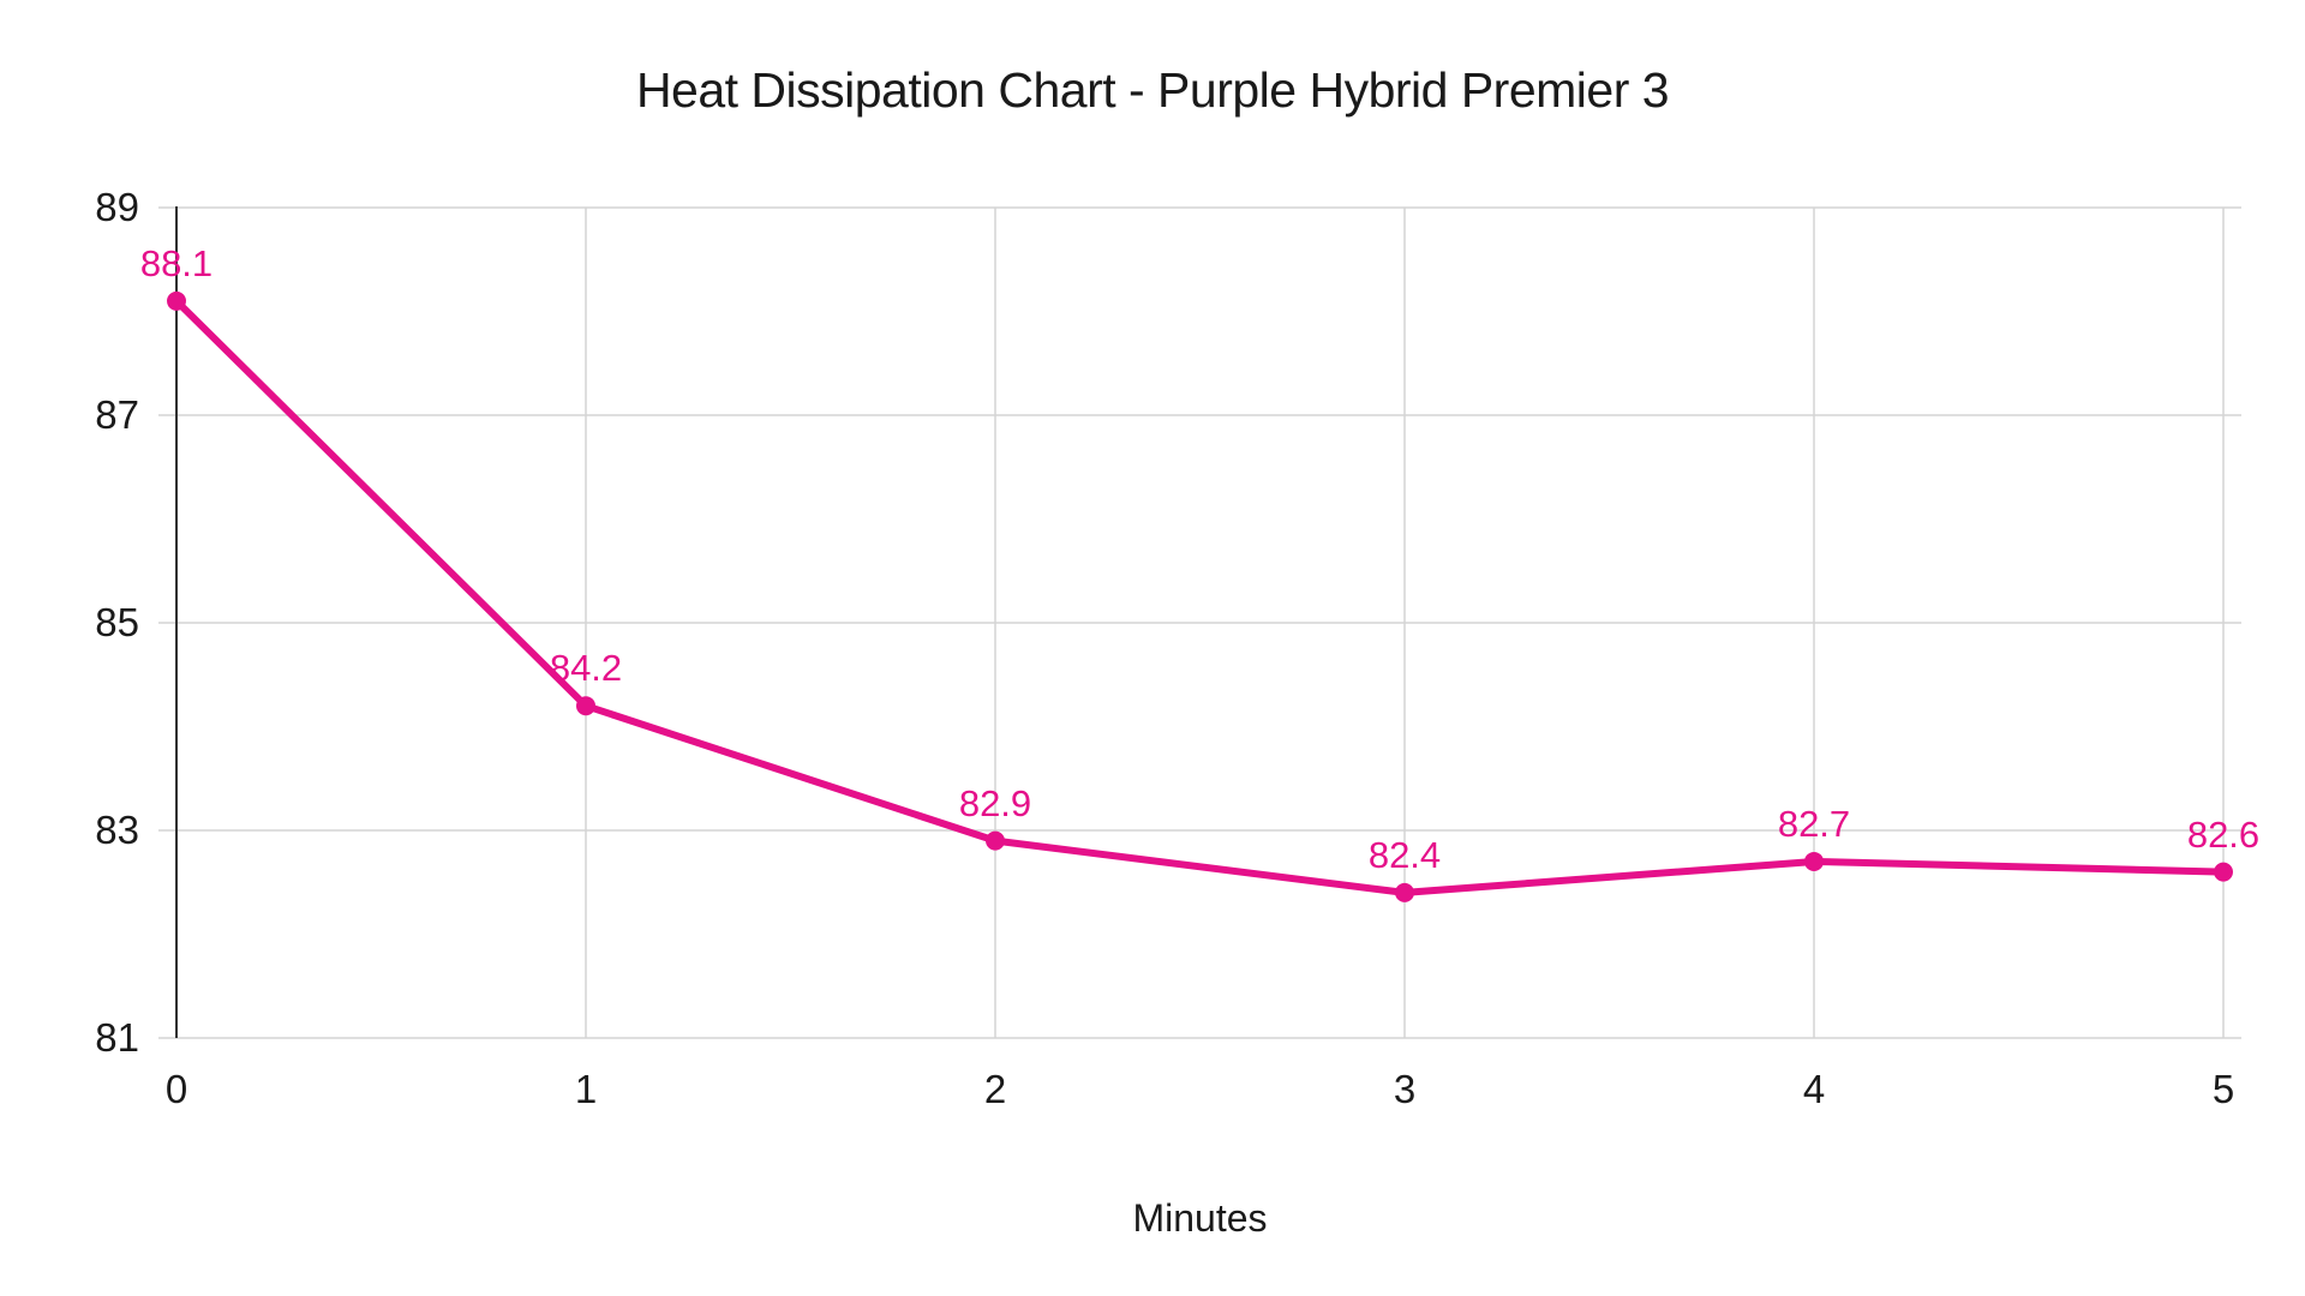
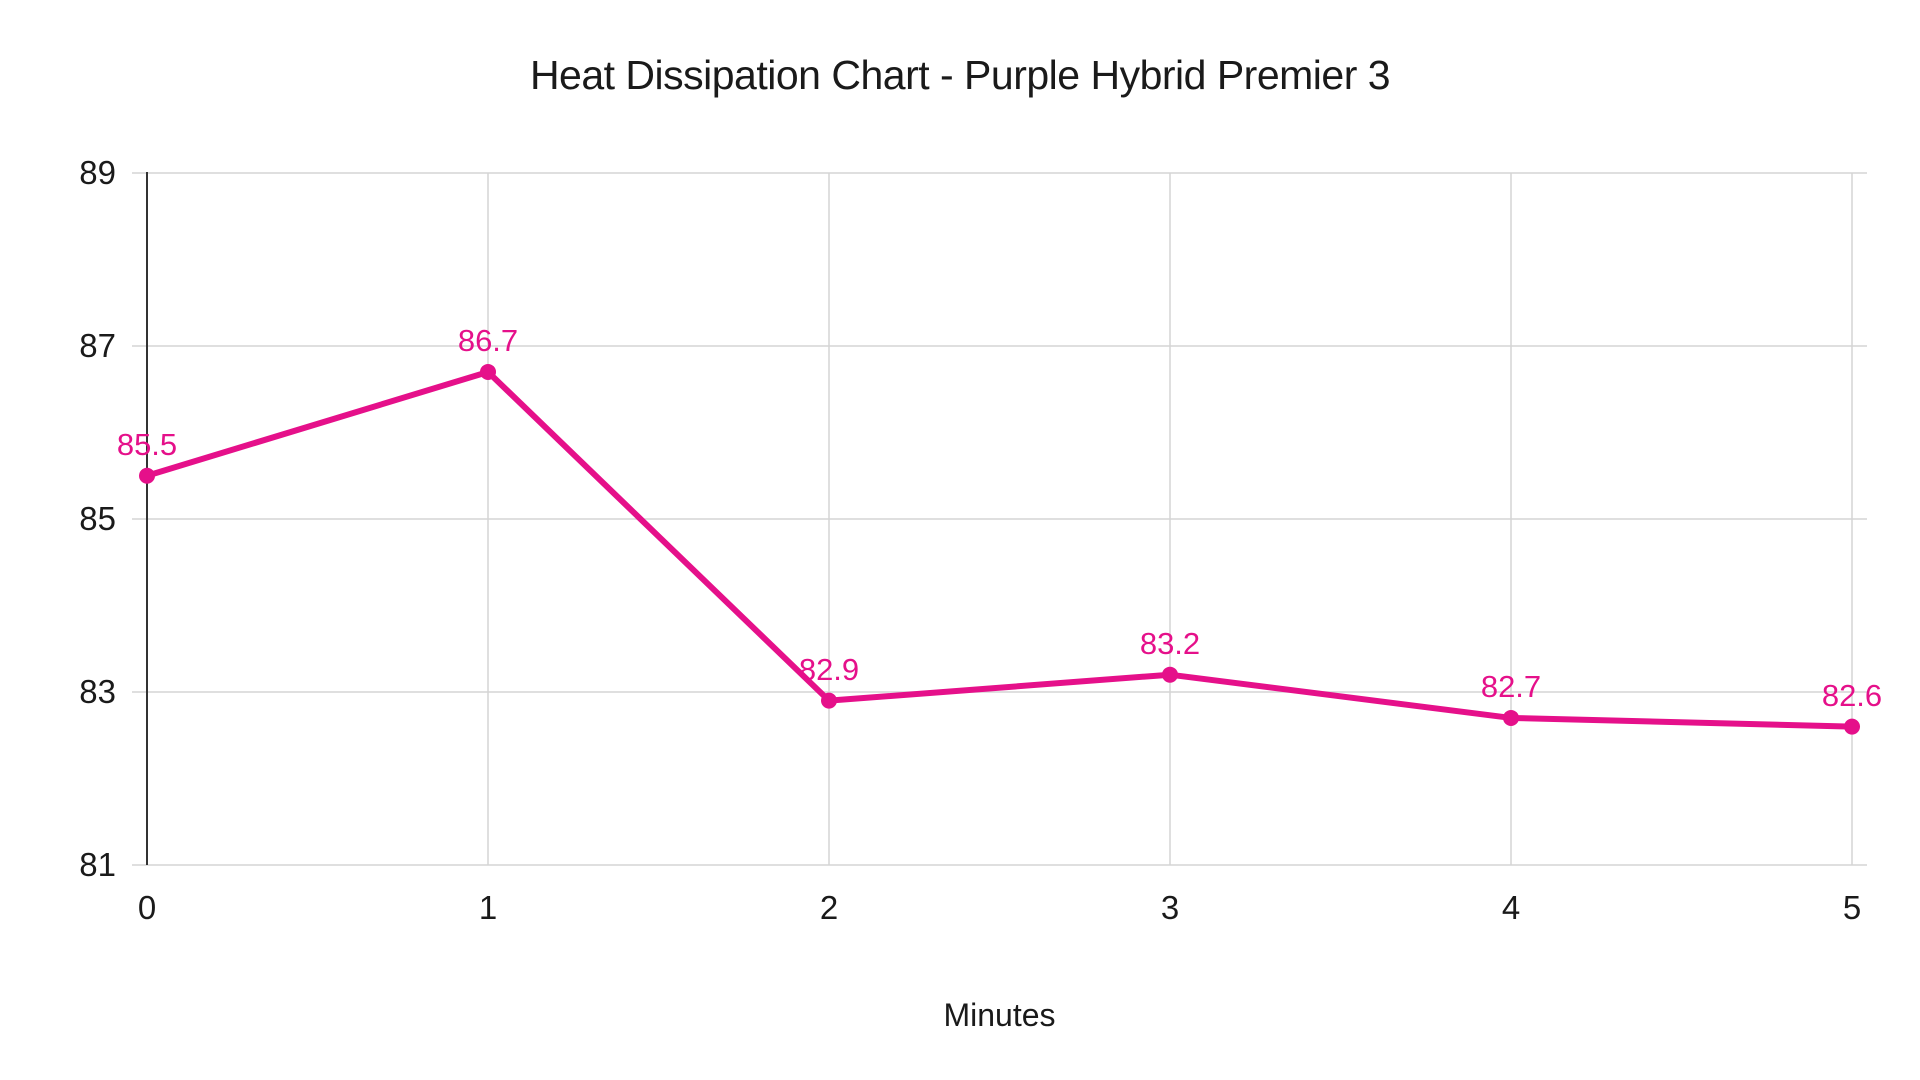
0: 88.1 -> 85.5
1: 84.2 -> 86.7
3: 82.4 -> 83.2
